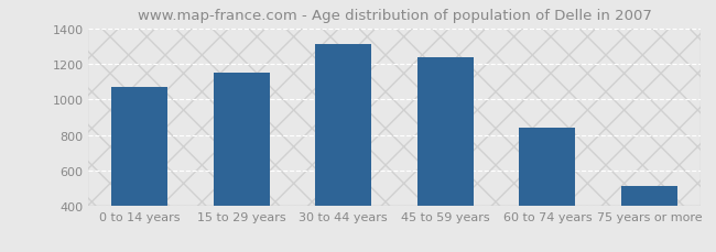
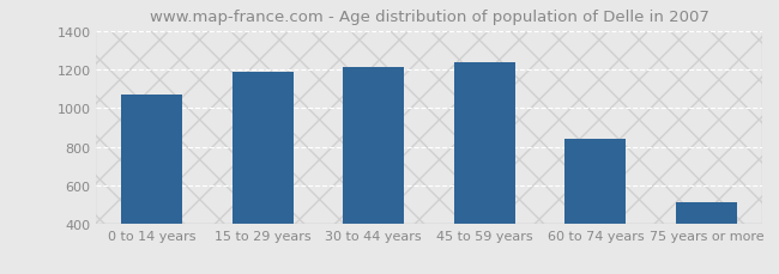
15 to 29 years: 1150 -> 1190
30 to 44 years: 1310 -> 1210
